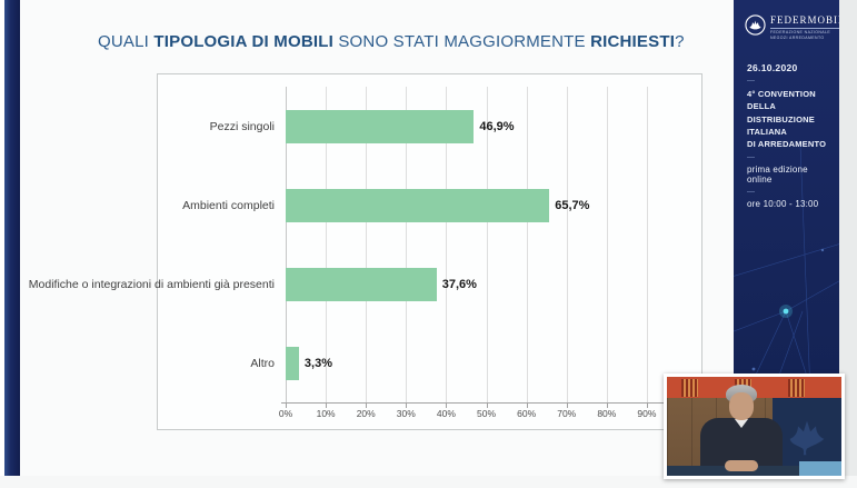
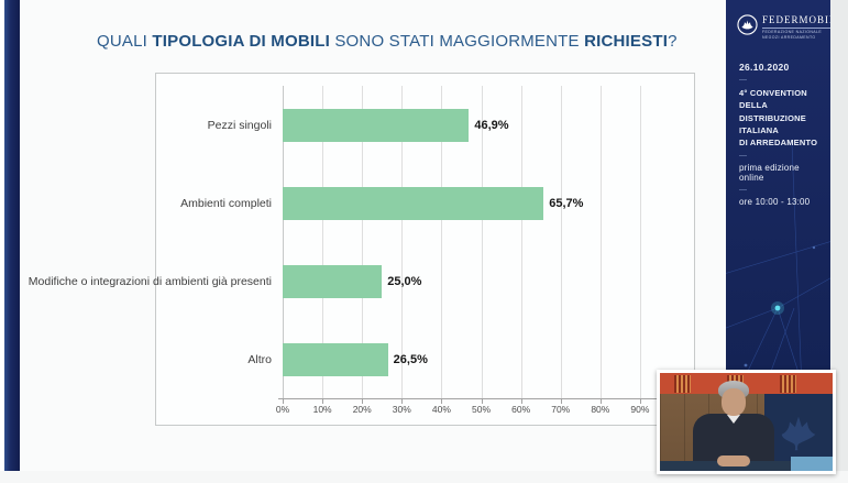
Modifiche o integrazioni di ambienti già presenti: 37,6% -> 25,0%
Altro: 3,3% -> 26,5%
